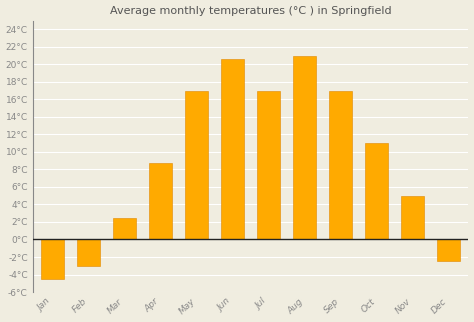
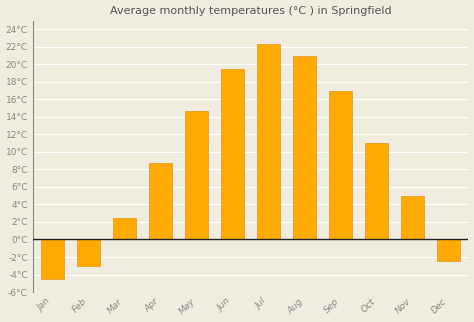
May: 17.0°C -> 14.7°C
Jun: 20.6°C -> 19.5°C
Jul: 17.0°C -> 22.3°C
